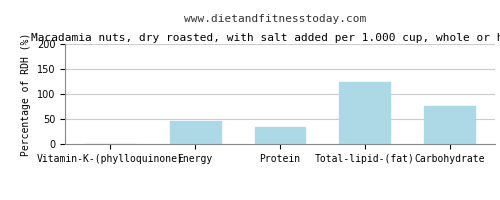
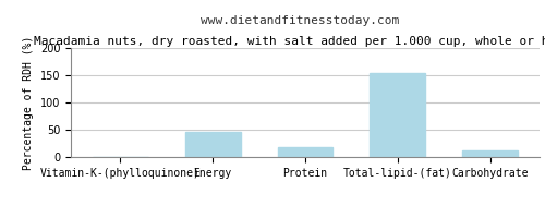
Protein: 34 -> 18
Total-lipid-(fat): 124 -> 155
Carbohydrate: 76 -> 13
